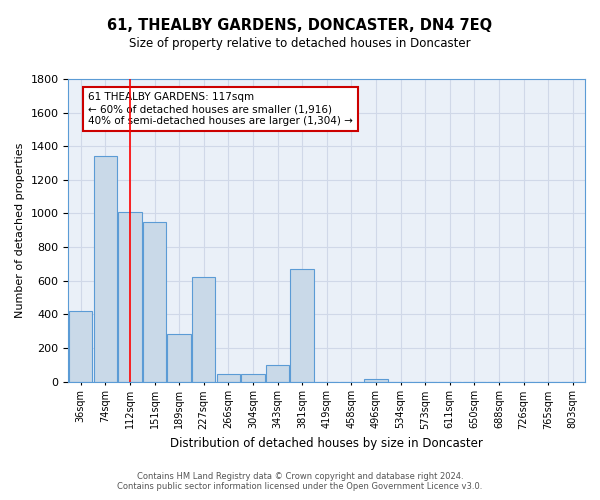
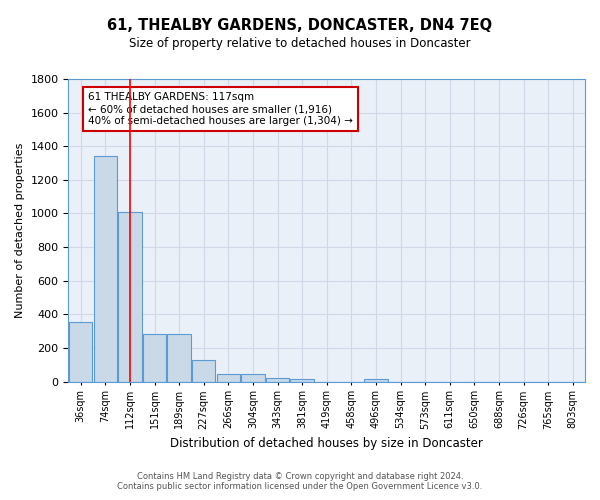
36sqm: 420 -> 360
151sqm: 950 -> 280
227sqm: 620 -> 130
343sqm: 100 -> 20
381sqm: 670 -> 20
